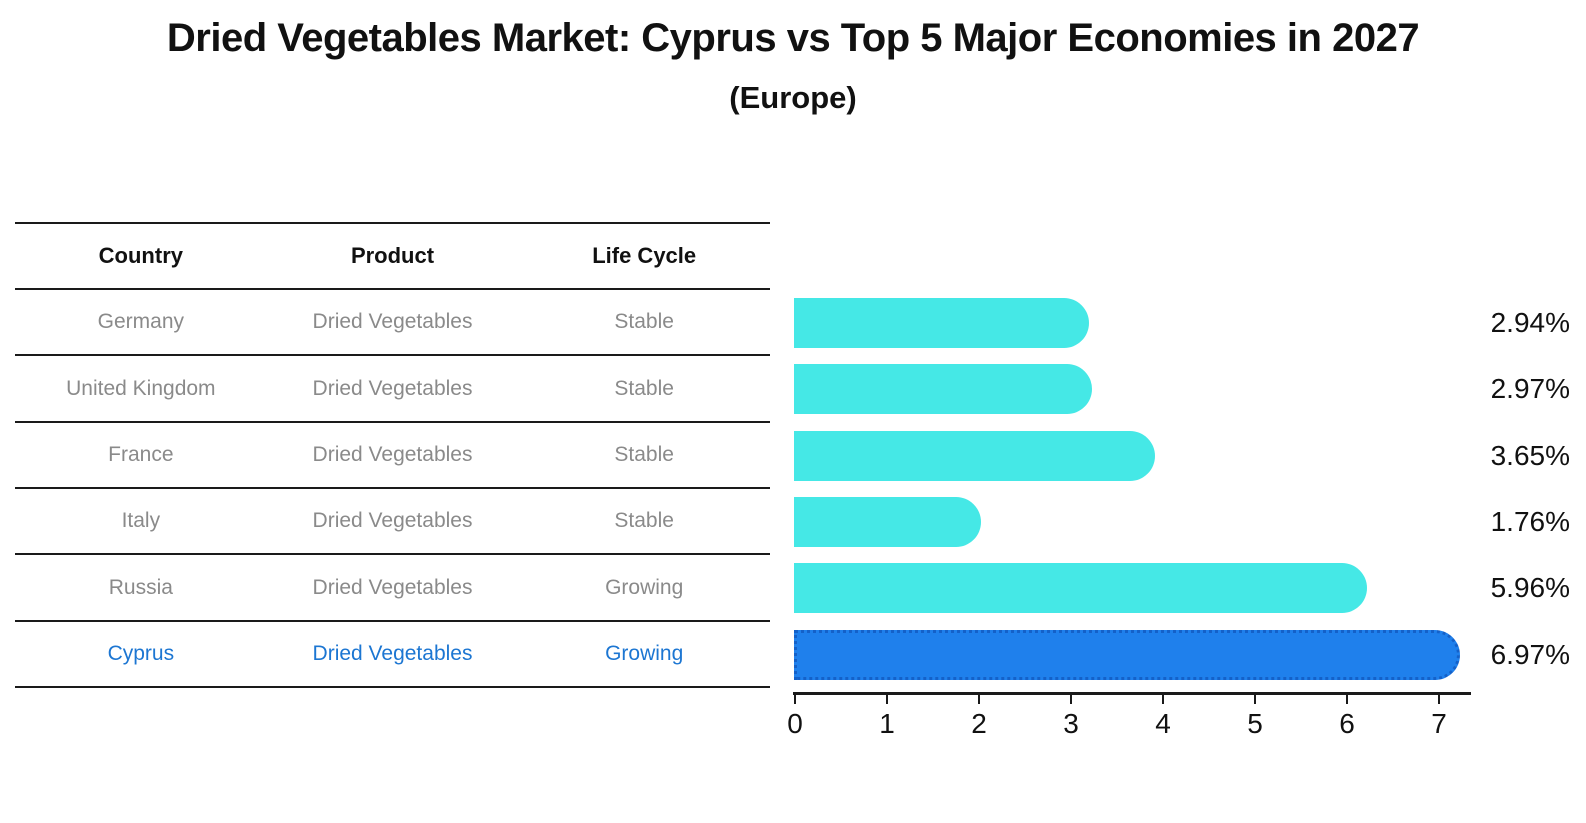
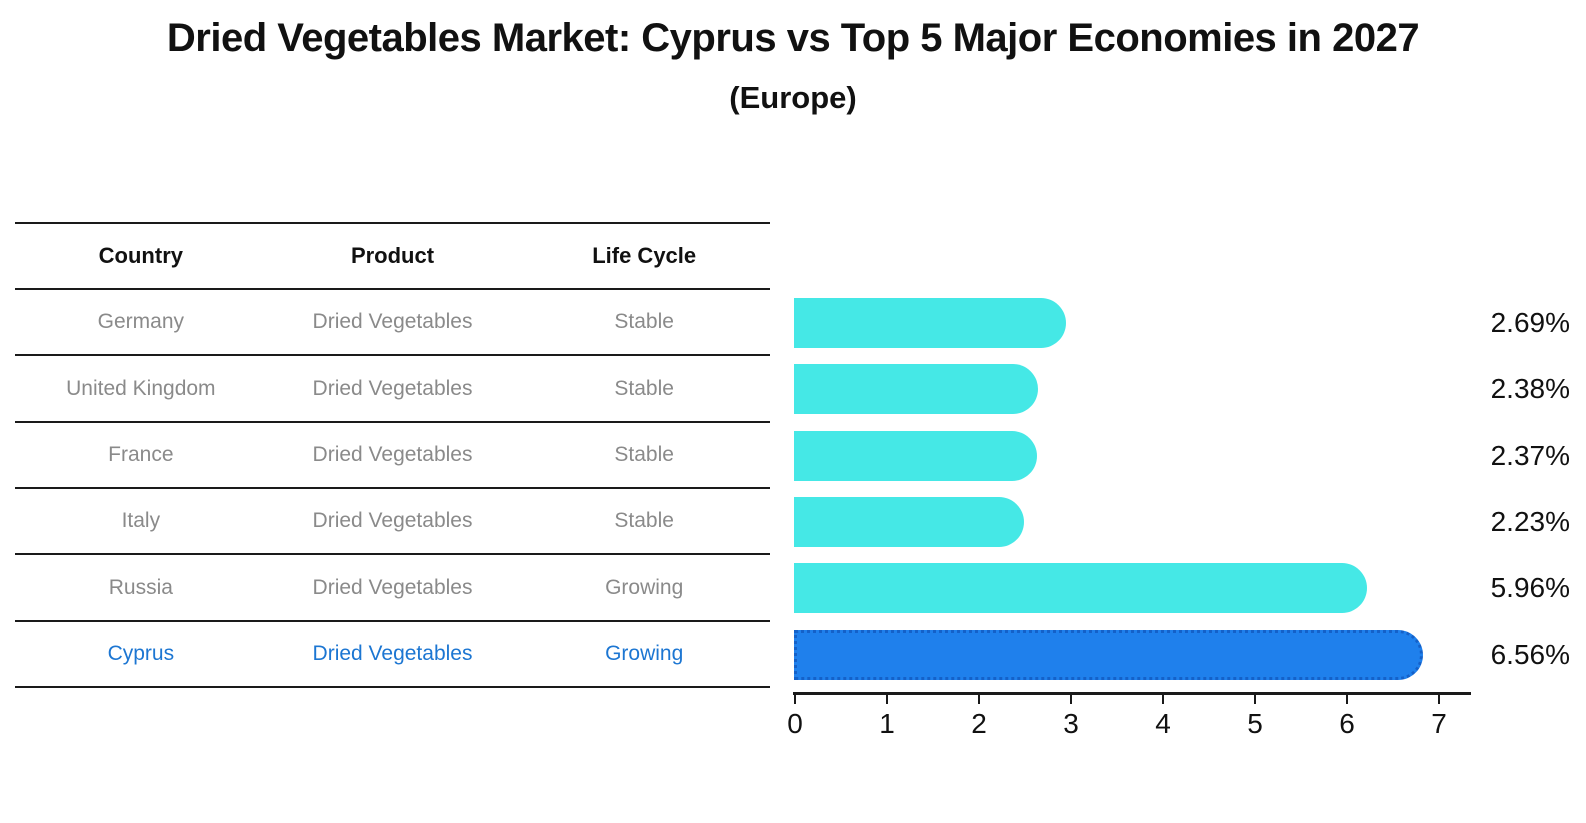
Germany: 2.94% -> 2.69%
United Kingdom: 2.97% -> 2.38%
France: 3.65% -> 2.37%
Italy: 1.76% -> 2.23%
Cyprus: 6.97% -> 6.56%
